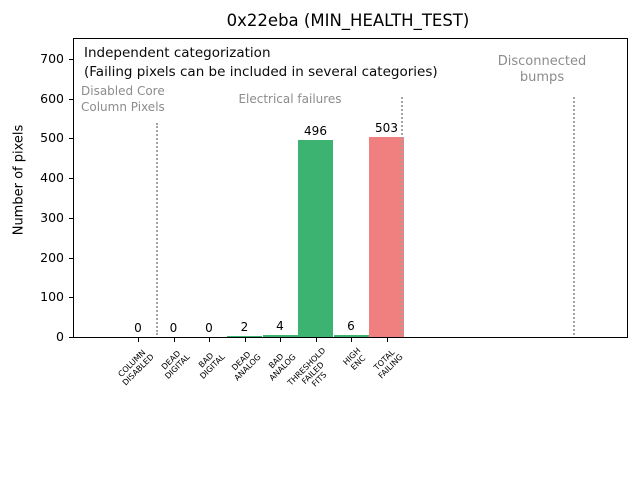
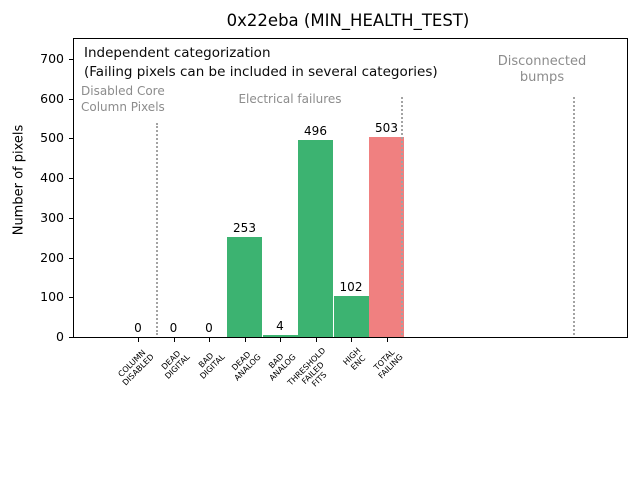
DEAD ANALOG: 2 -> 253
HIGH ENC: 6 -> 102
